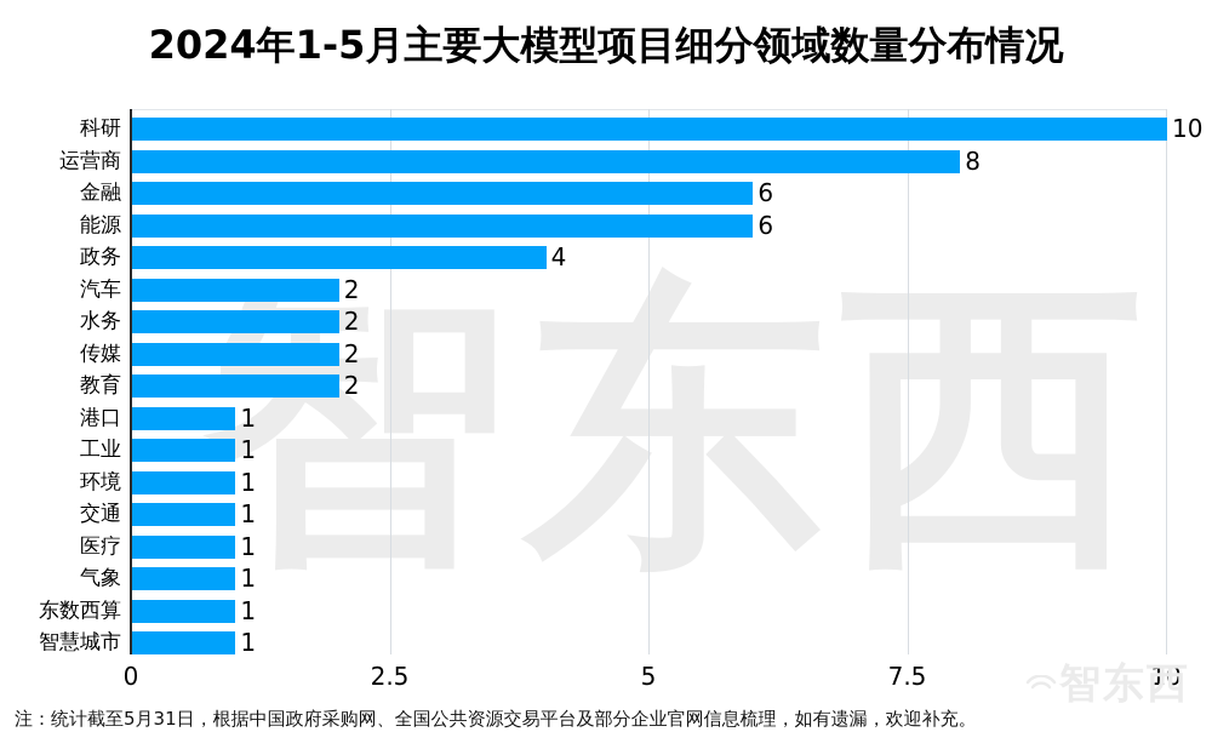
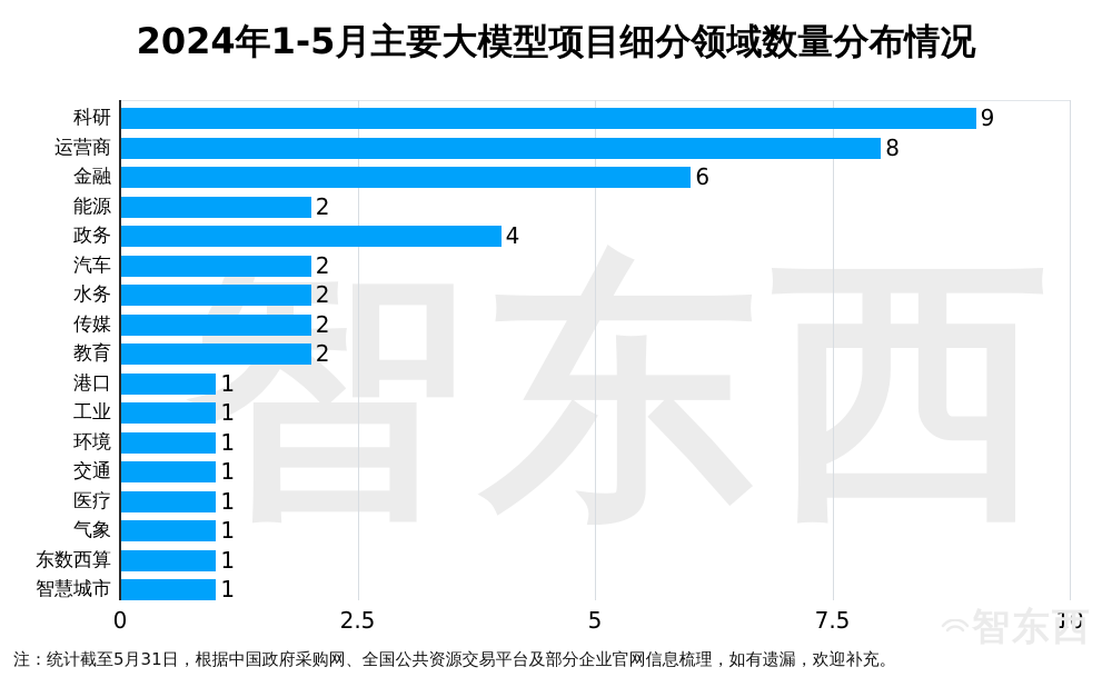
科研: 10 -> 9
能源: 6 -> 2
